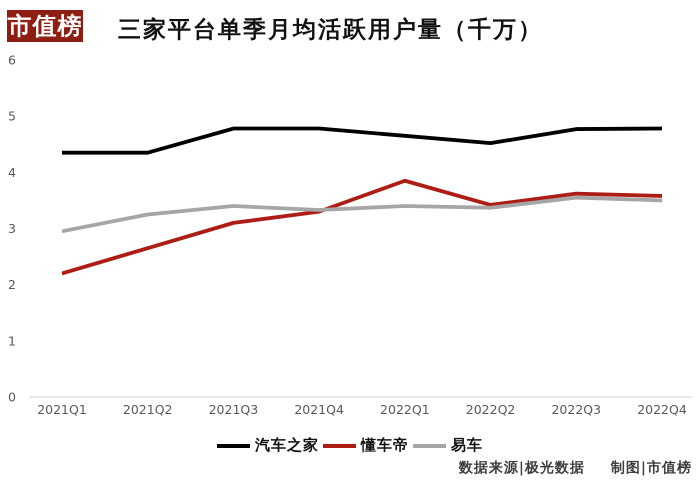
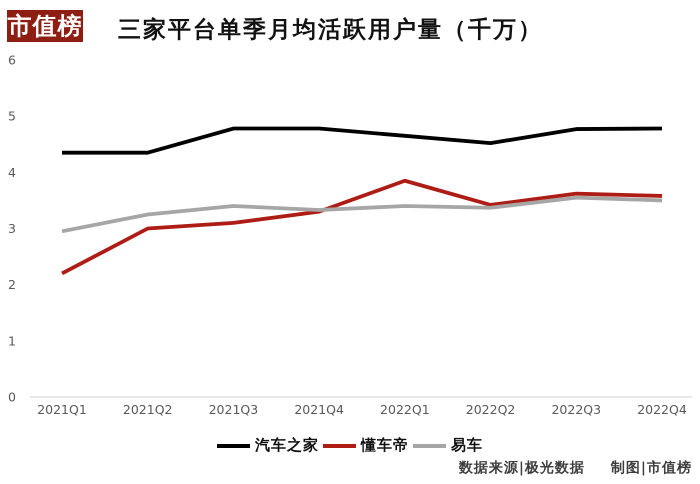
懂车帝/2021Q2: 2.6 -> 3.0
